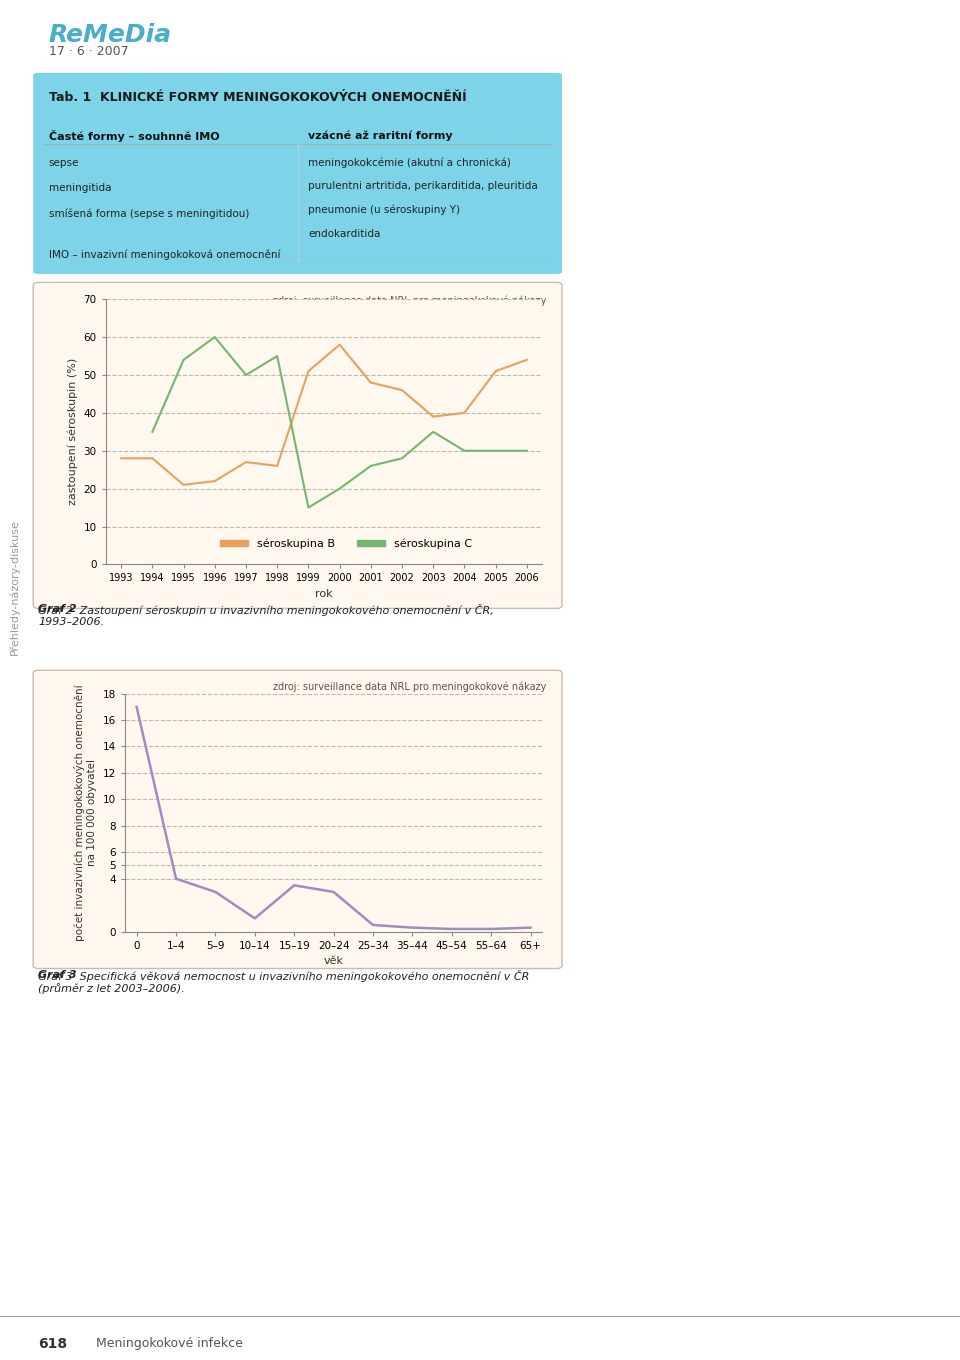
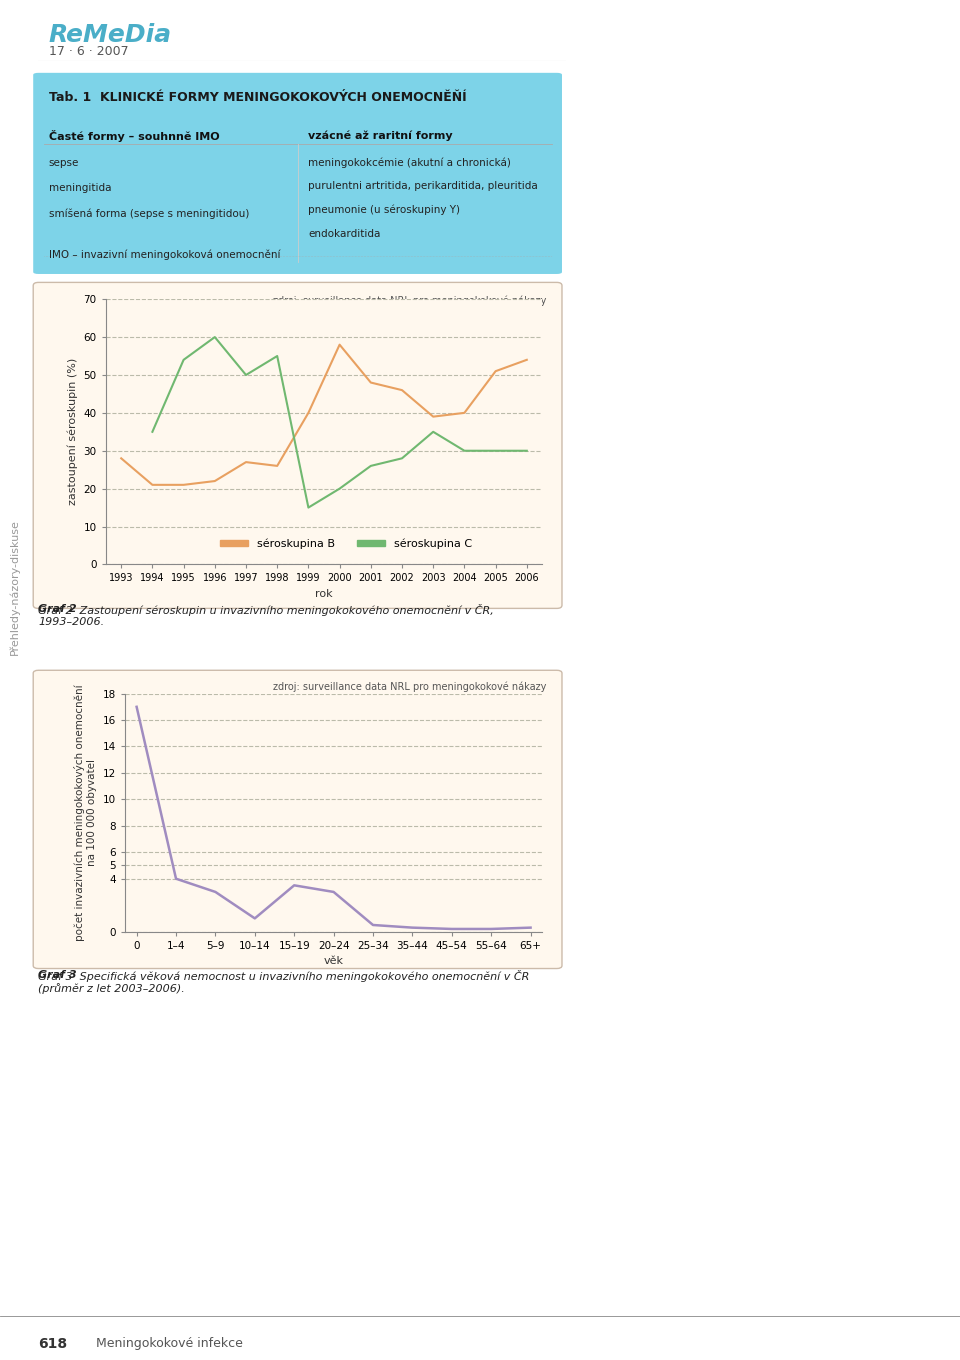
séroskupina B/1994: 28 -> 21
séroskupina B/1999: 51 -> 40
